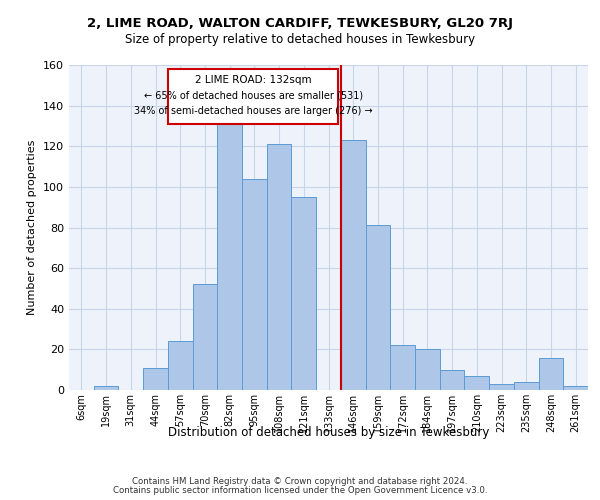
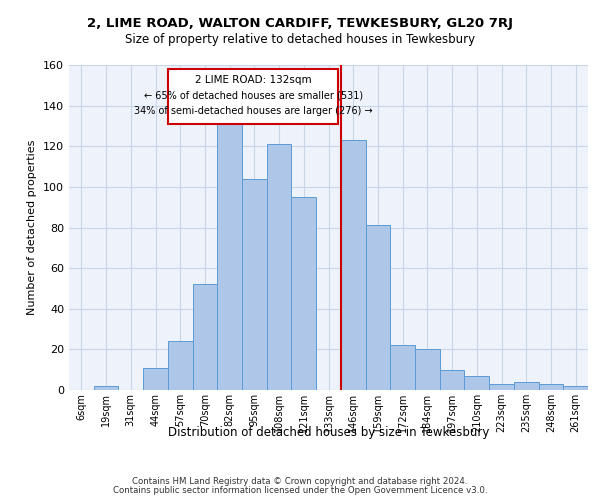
248sqm: 16 -> 3
